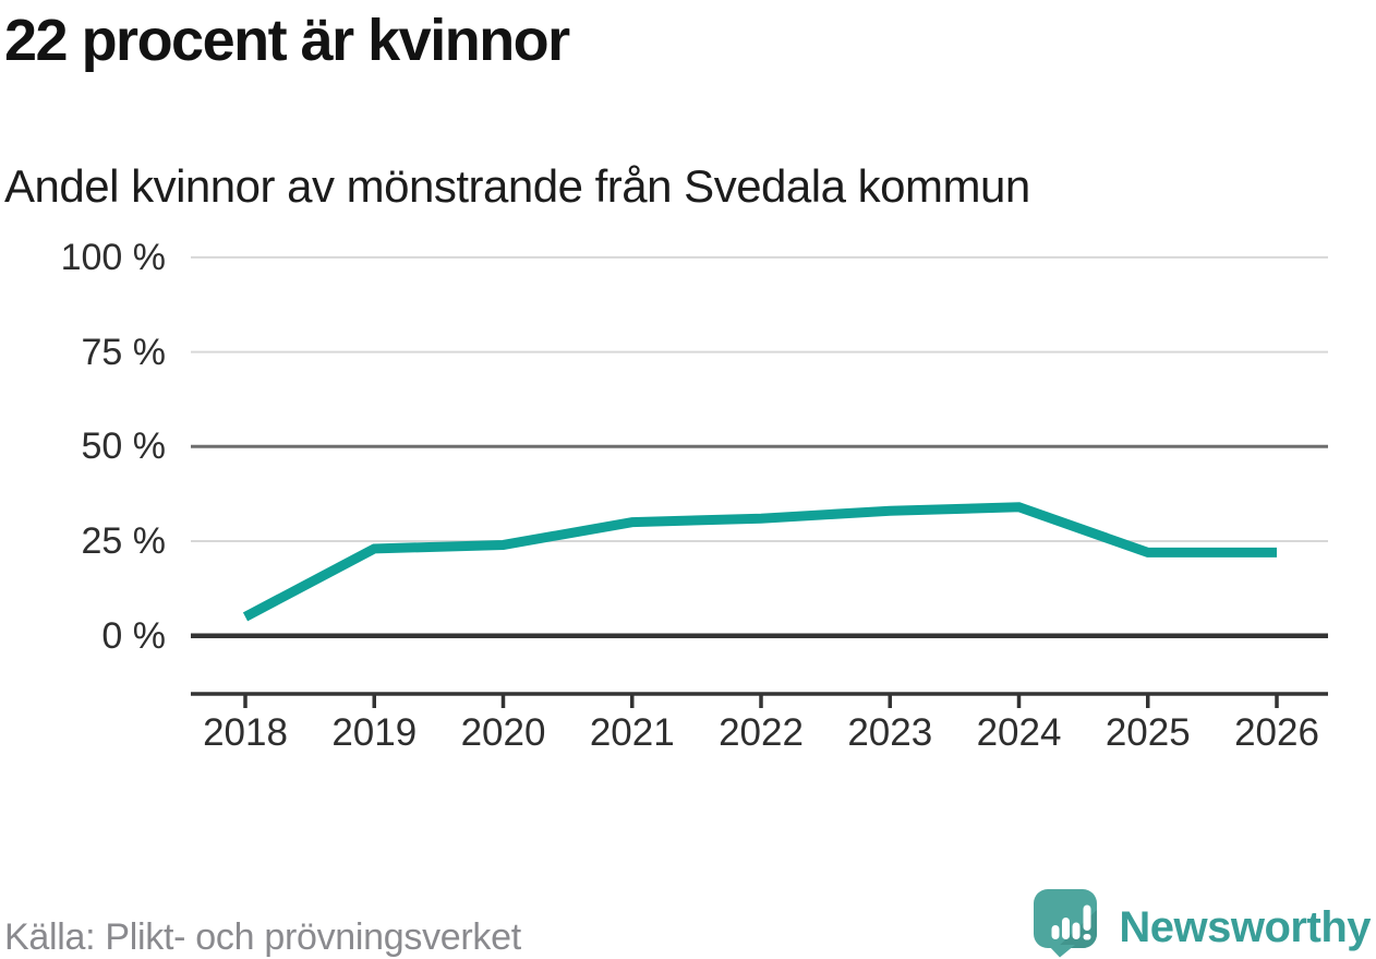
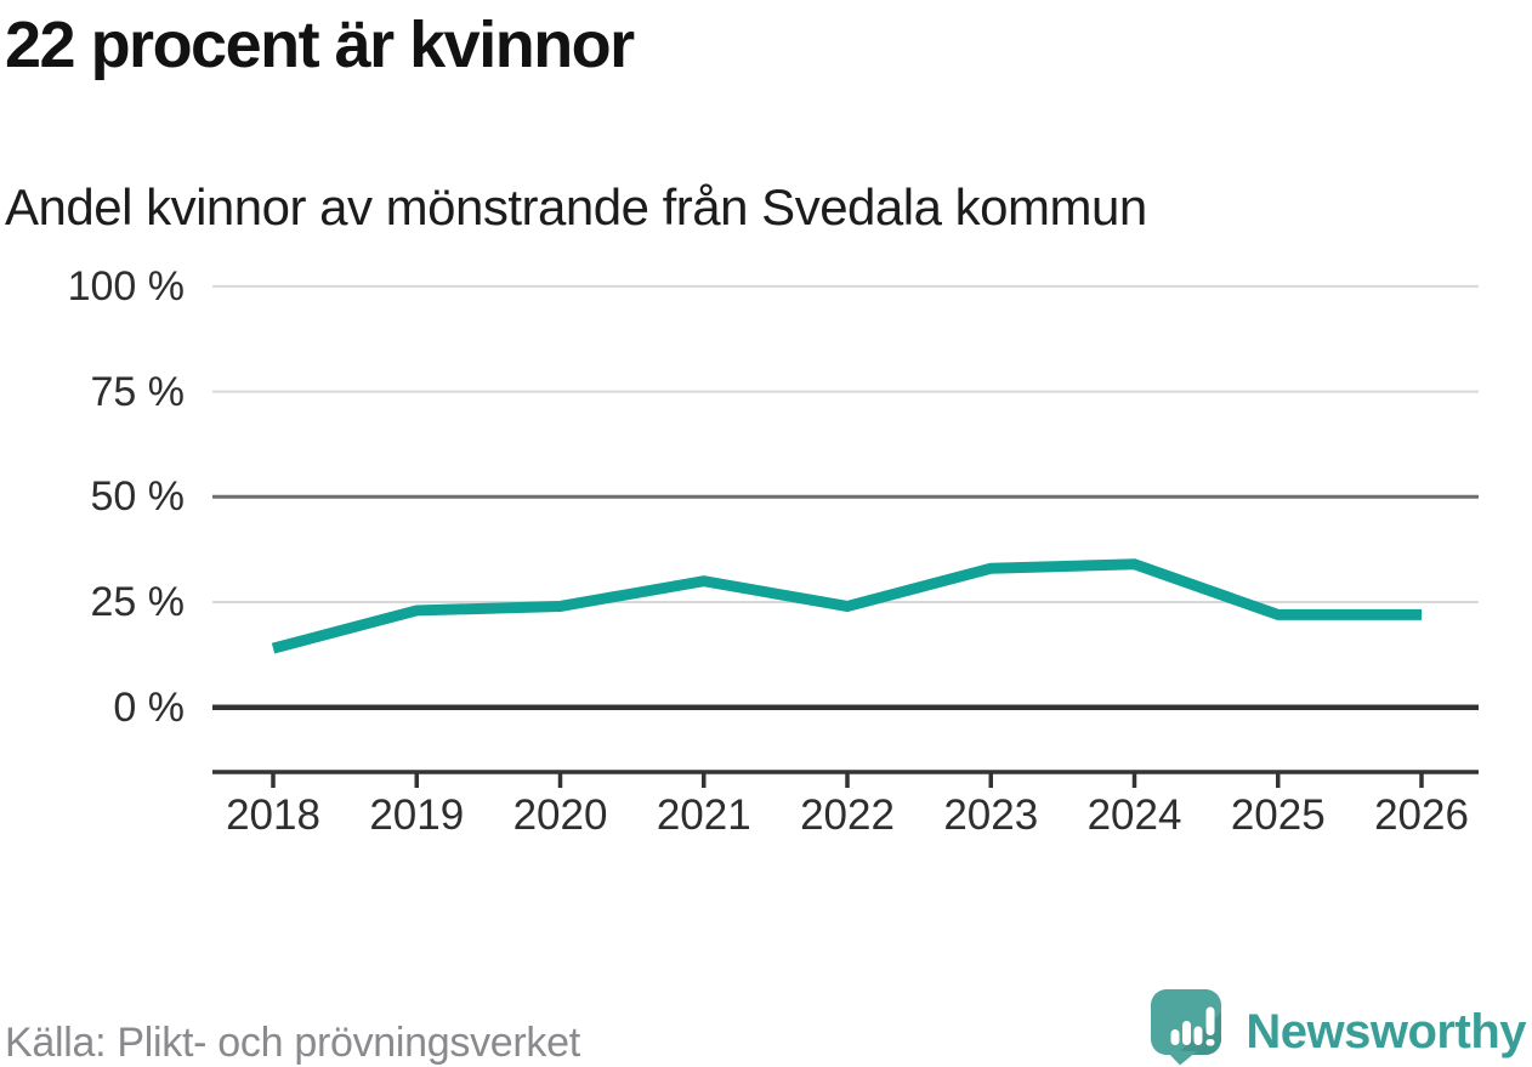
2018: 5% -> 14%
2022: 31% -> 24%
